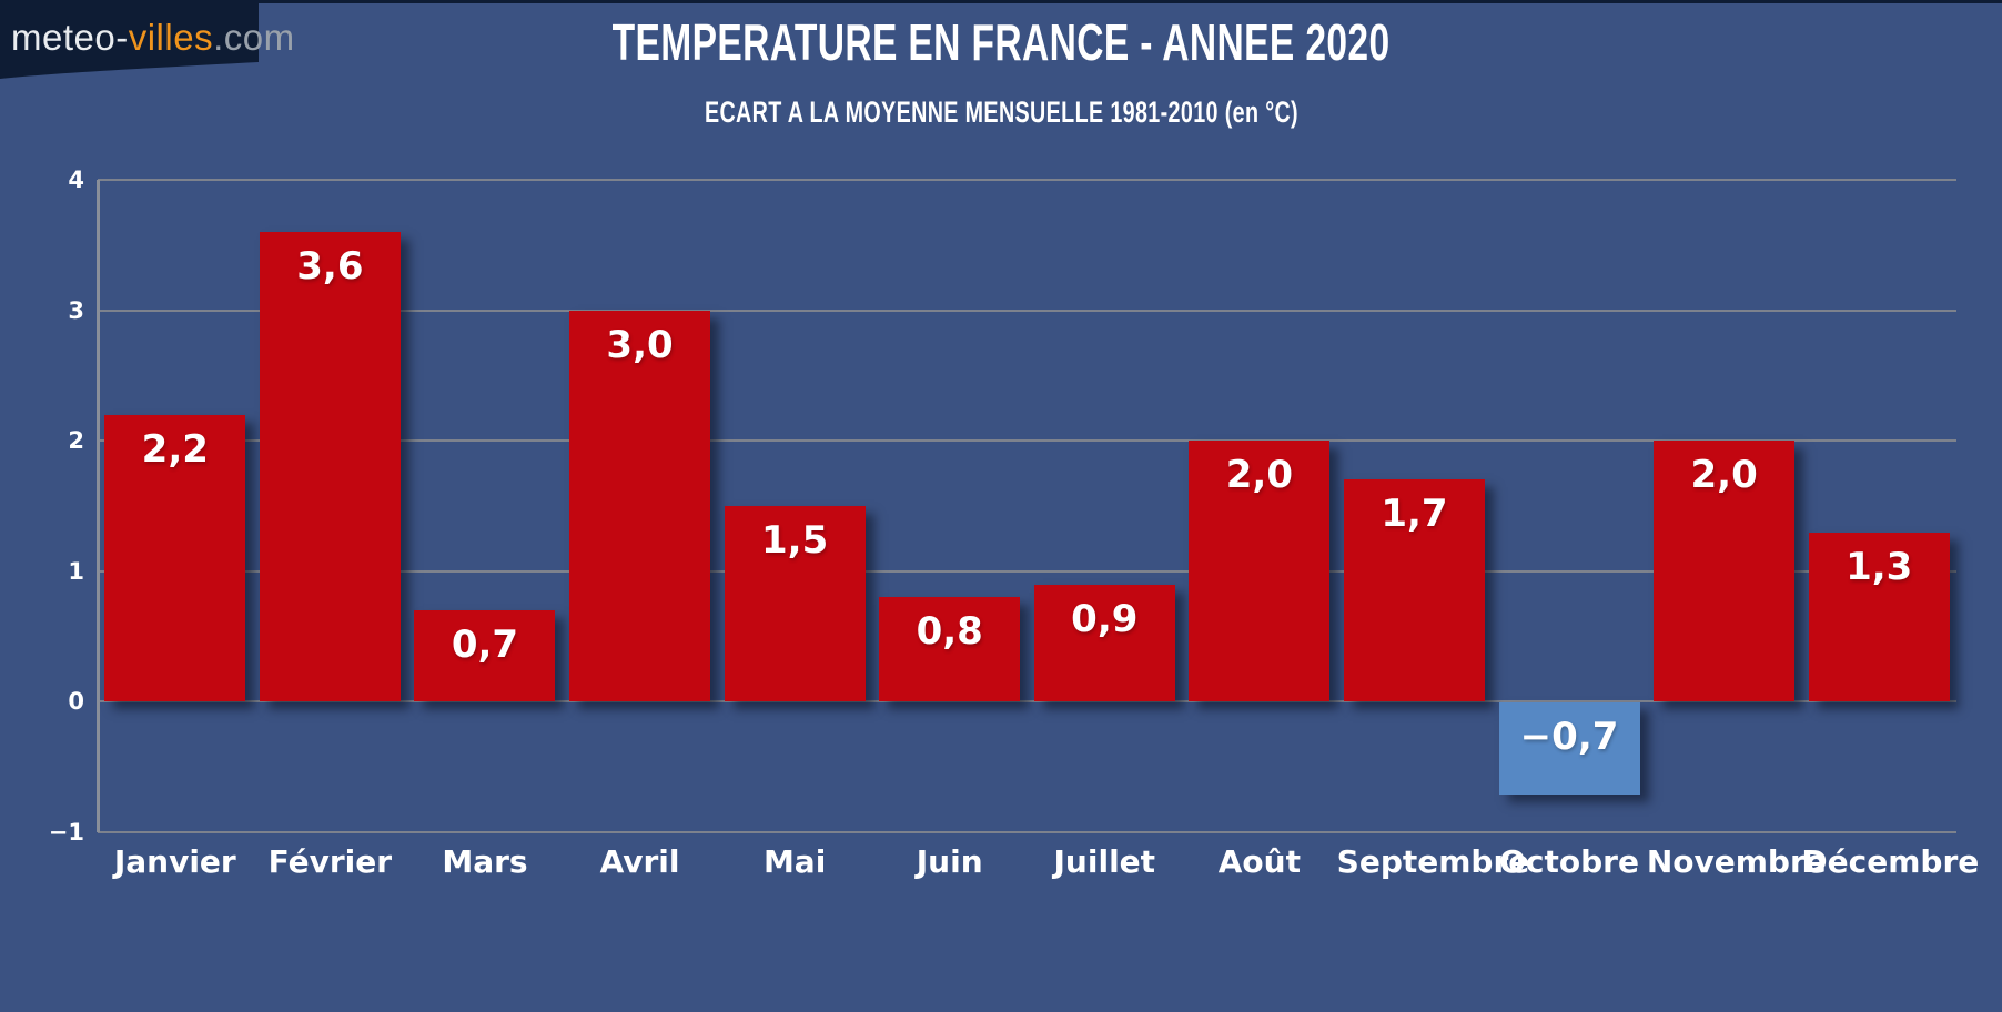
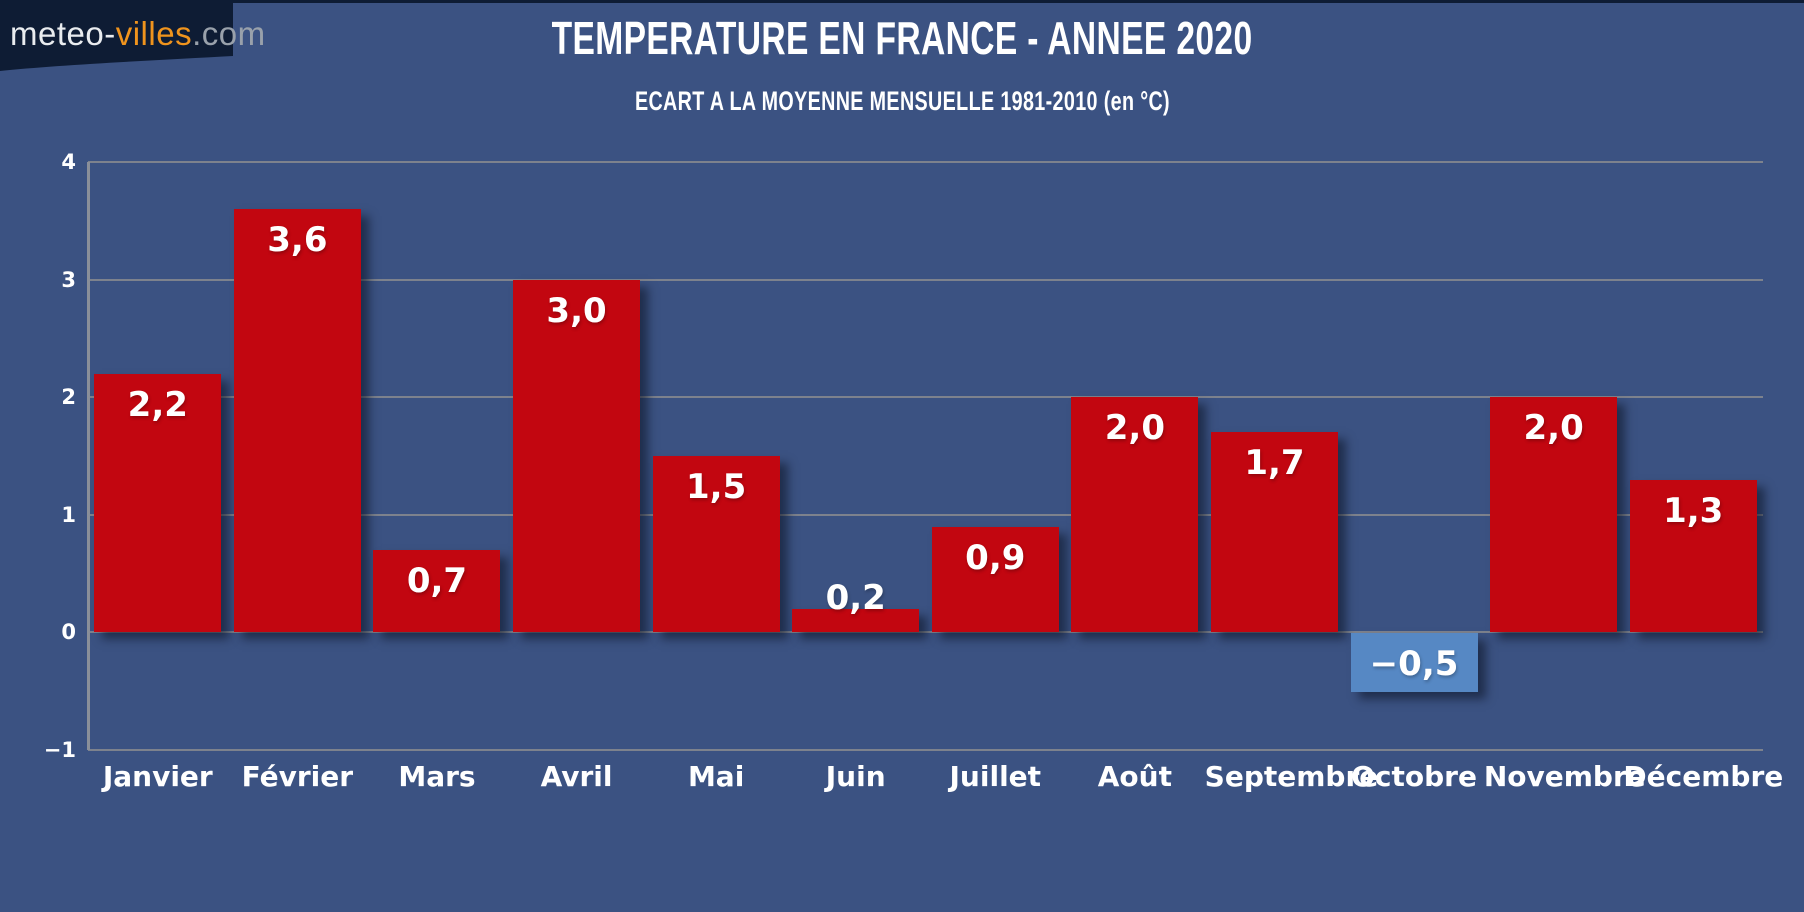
Juin: 0,8 -> 0,2
Octobre: −0,7 -> −0,5
